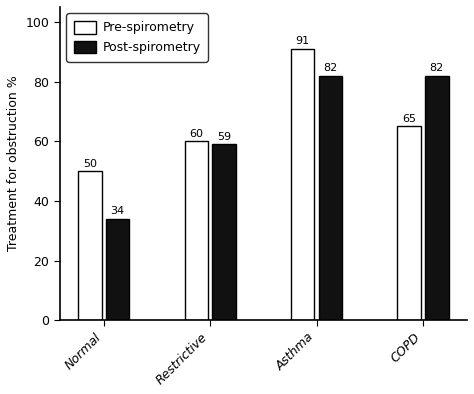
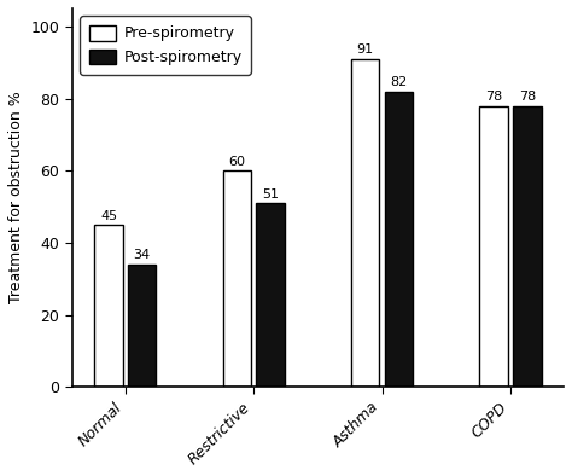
Pre-spirometry/Normal: 50 -> 45
Post-spirometry/Restrictive: 59 -> 51
Pre-spirometry/COPD: 65 -> 78
Post-spirometry/COPD: 82 -> 78
